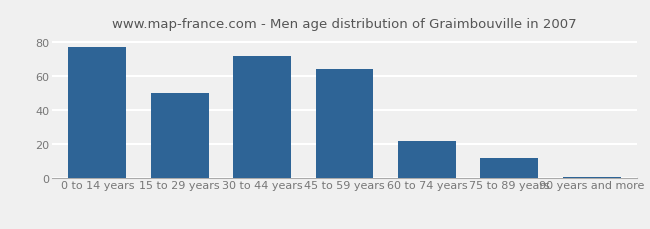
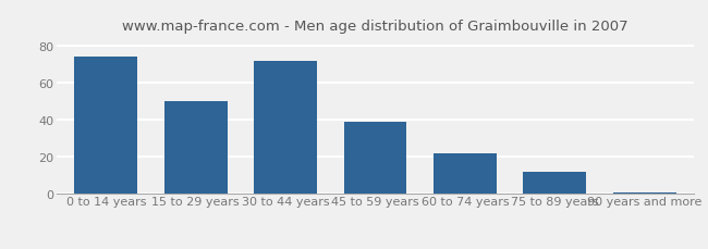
0 to 14 years: 77 -> 74
45 to 59 years: 64 -> 39
